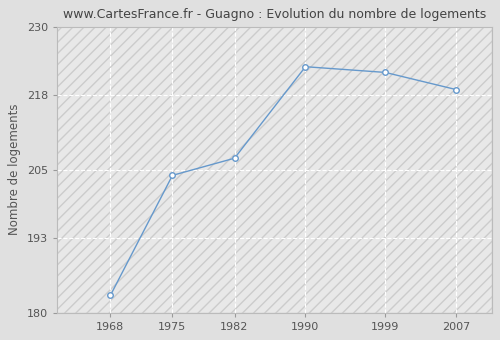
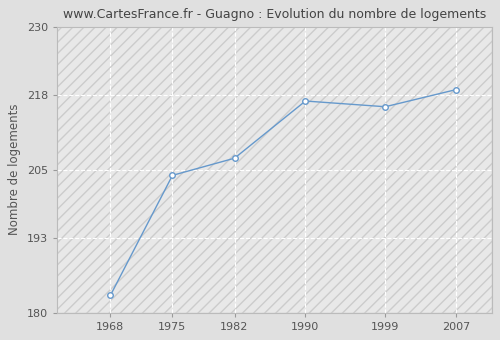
1990: 223 -> 217
1999: 222 -> 216
